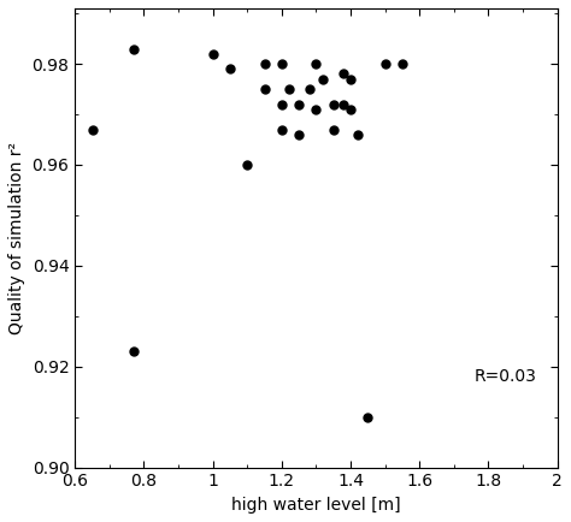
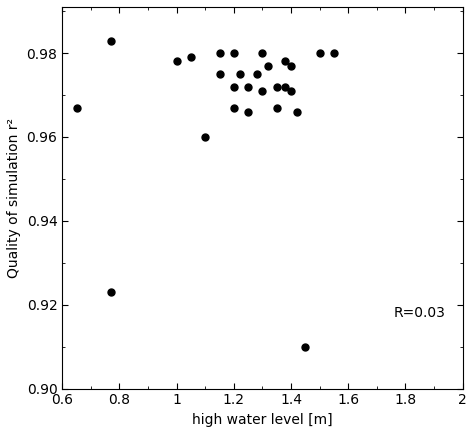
1: 0.982 -> 0.978
